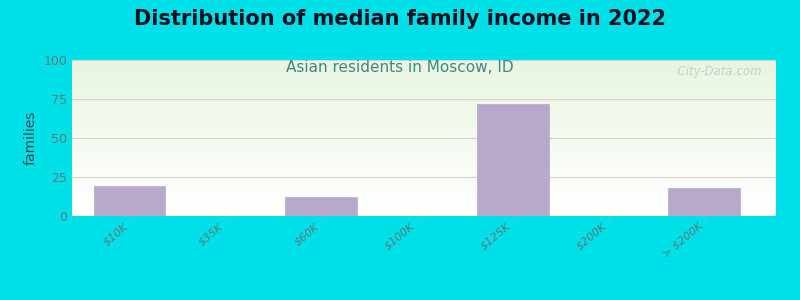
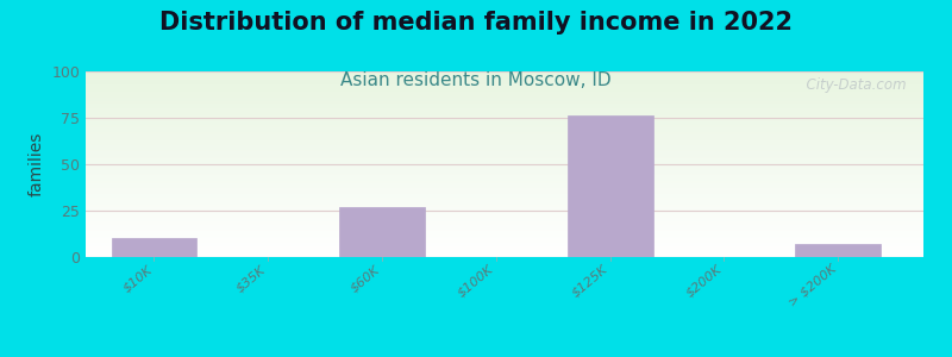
$10K: 19 -> 10
$60K: 12 -> 27
$125K: 72 -> 76
> $200K: 18 -> 7
